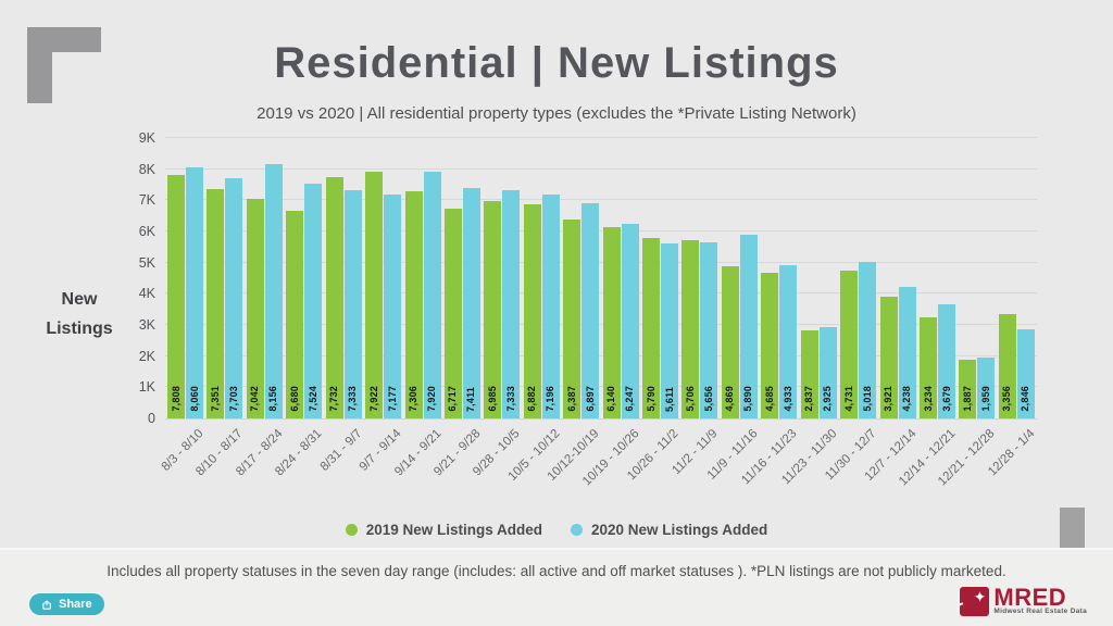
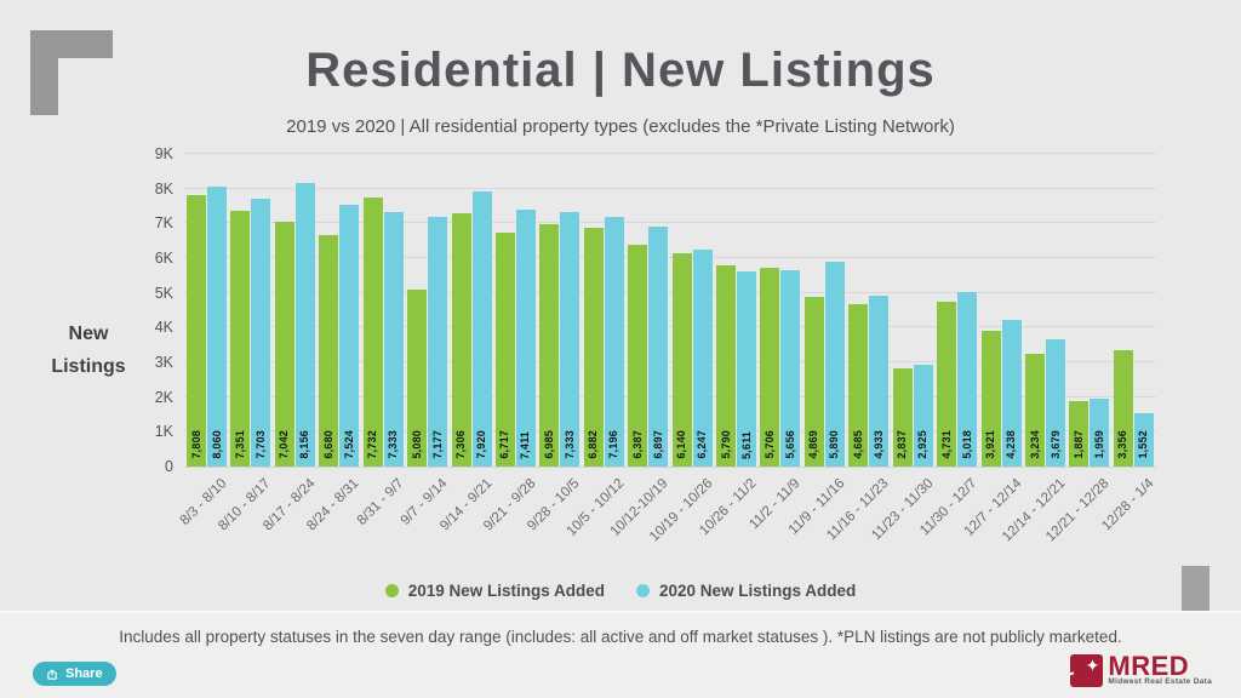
2019 New Listings Added/9/7 - 9/14: 7,922 -> 5,080
2020 New Listings Added/12/28 - 1/4: 2,846 -> 1,552
